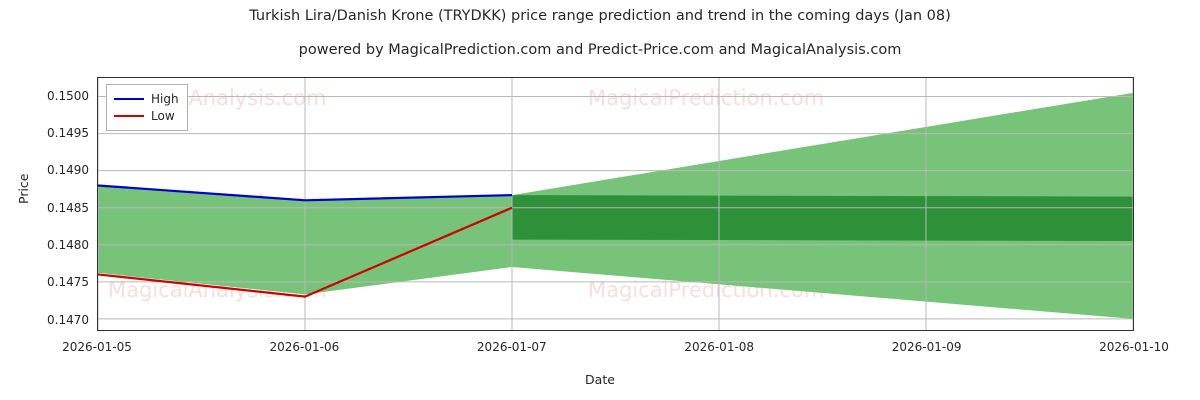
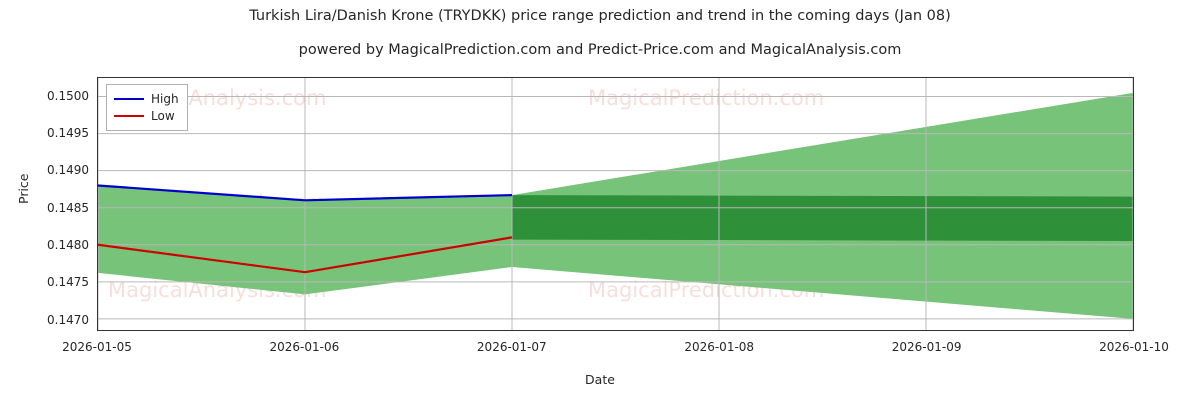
Low/2026-01-05: 0.1476 -> 0.1480
Low/2026-01-06: 0.1473 -> 0.1476
Low/2026-01-07: 0.1485 -> 0.1481
